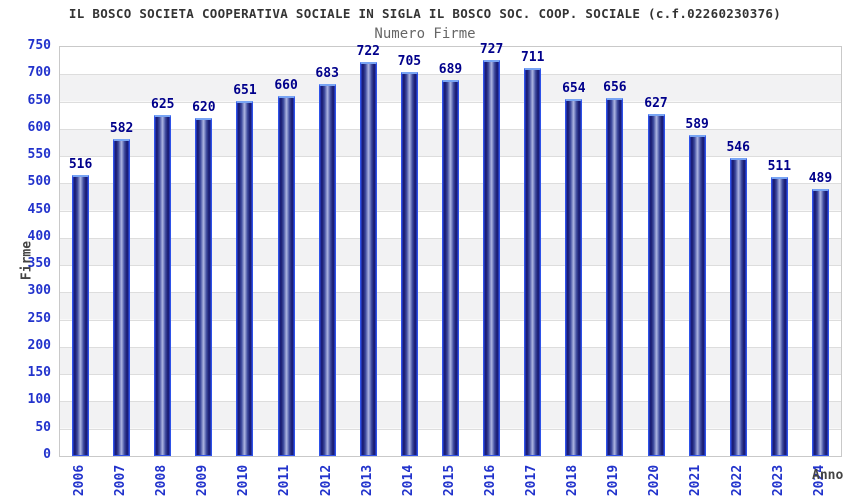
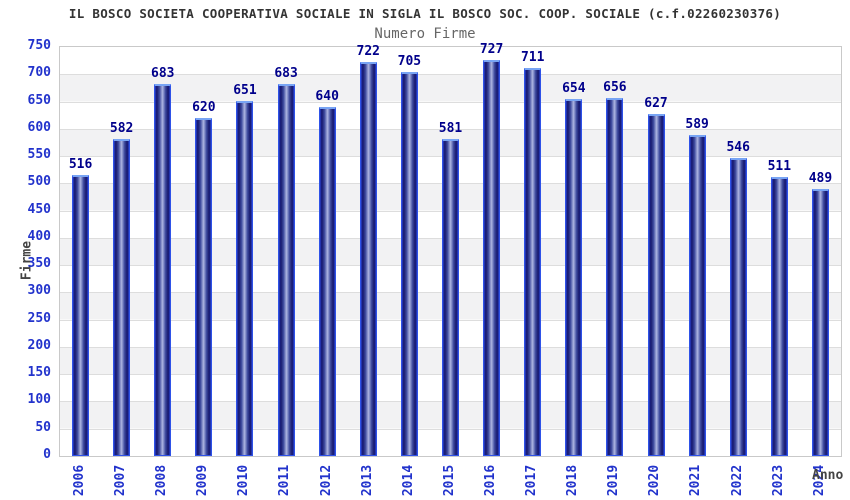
2008: 625 -> 683
2011: 660 -> 683
2012: 683 -> 640
2015: 689 -> 581
